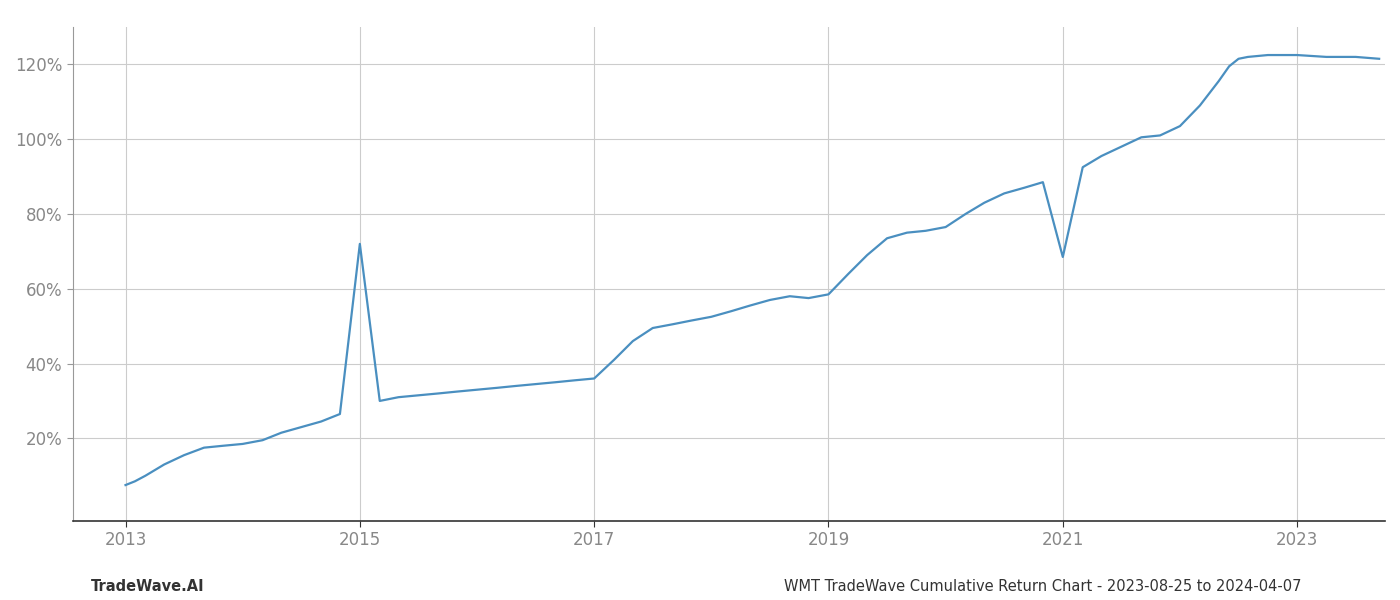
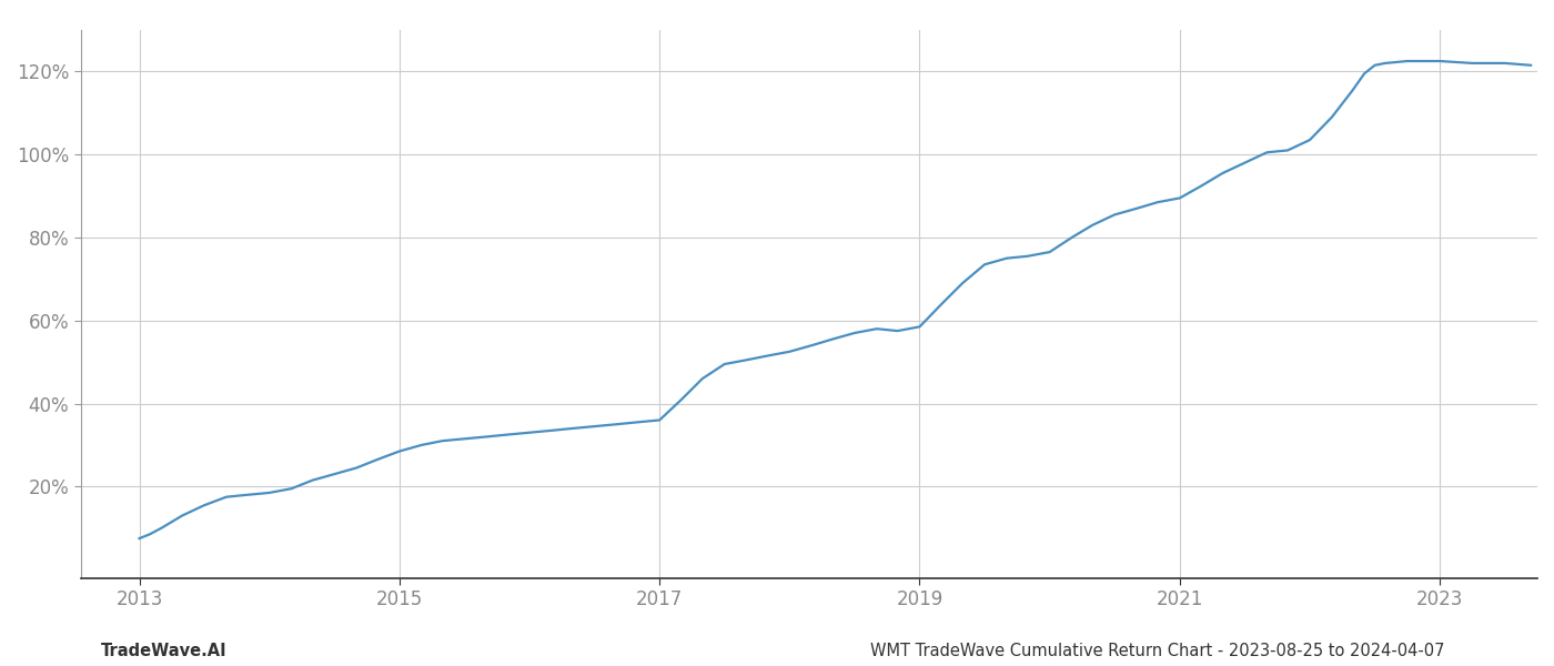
2015: 72.0% -> 28.5%
2021: 68.5% -> 89.5%
